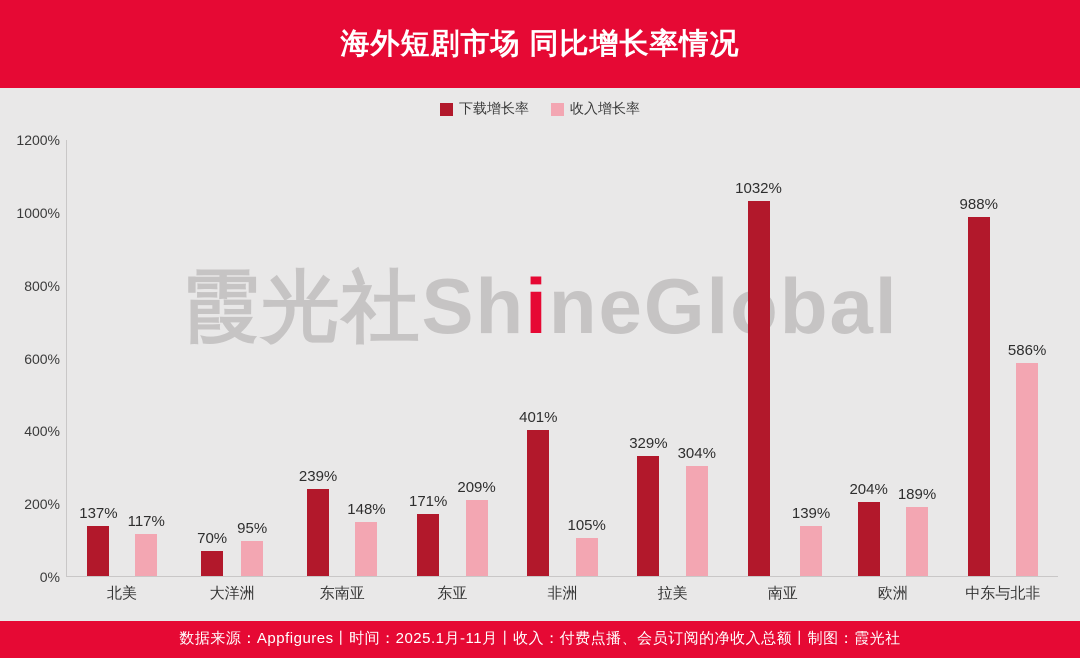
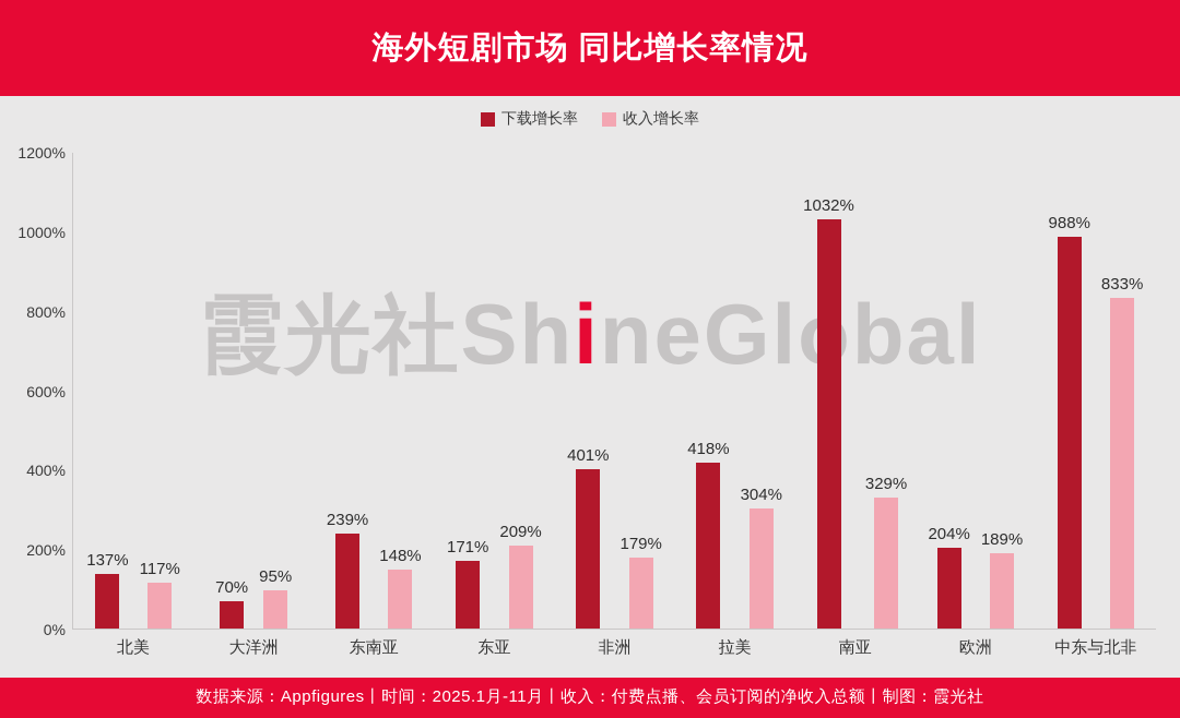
收入增长率/非洲: 105% -> 179%
下载增长率/拉美: 329% -> 418%
收入增长率/南亚: 139% -> 329%
收入增长率/中东与北非: 586% -> 833%
